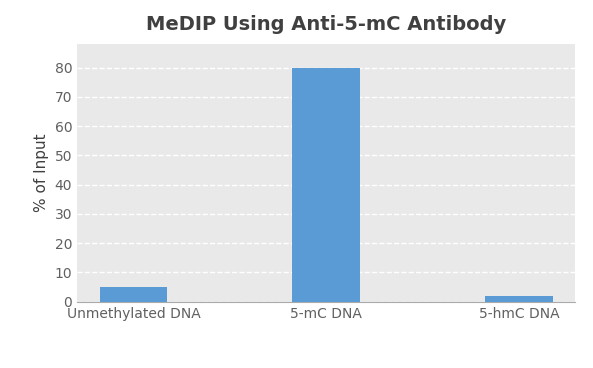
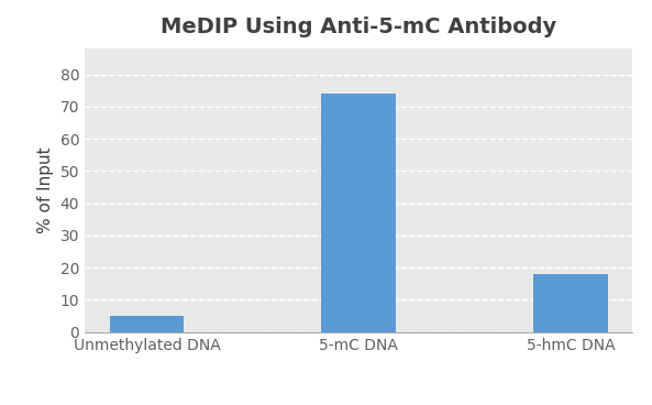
5-mC DNA: 80 -> 74
5-hmC DNA: 2 -> 18
